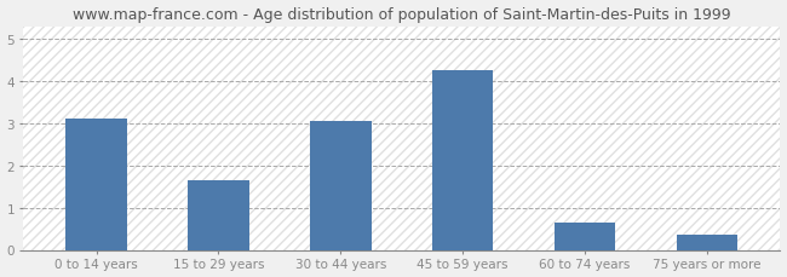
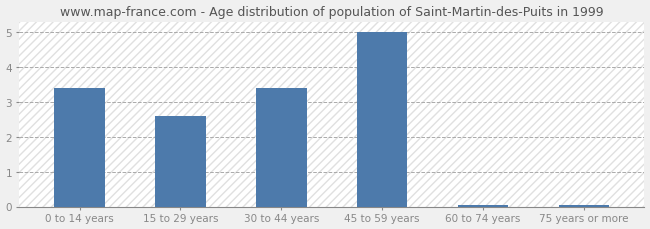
0 to 14 years: 3.10 -> 3.40
15 to 29 years: 1.65 -> 2.60
30 to 44 years: 3.05 -> 3.40
45 to 59 years: 4.25 -> 5.00
60 to 74 years: 0.65 -> 0.05
75 years or more: 0.35 -> 0.05
